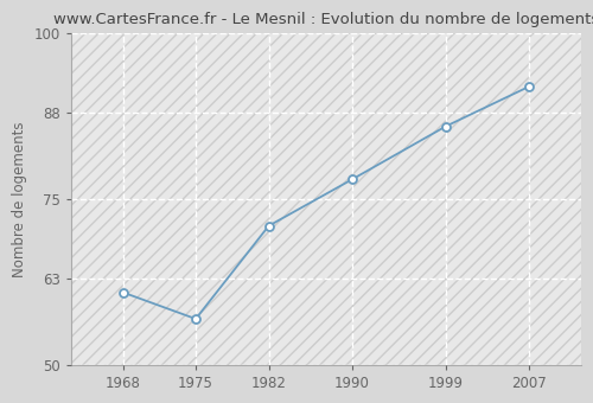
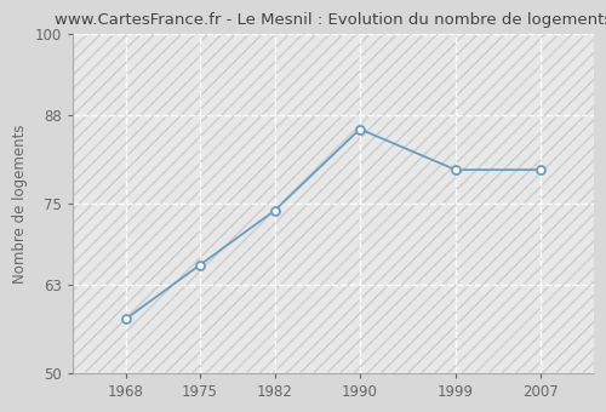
1968: 61 -> 58
1975: 57 -> 66
1982: 71 -> 74
1990: 78 -> 86
1999: 86 -> 80
2007: 92 -> 80
